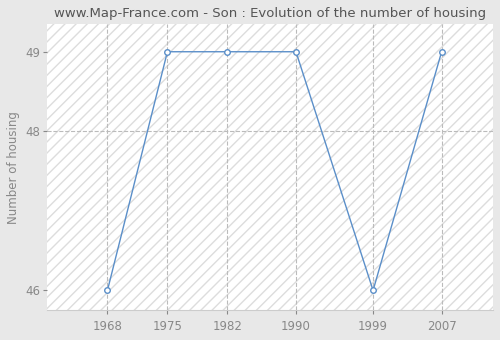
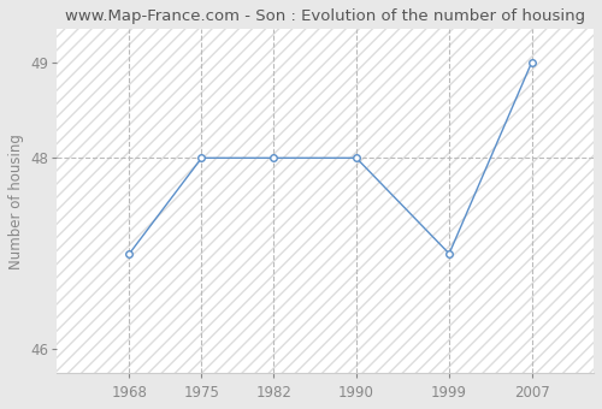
1968: 46 -> 47
1975: 49 -> 48
1982: 49 -> 48
1990: 49 -> 48
1999: 46 -> 47
